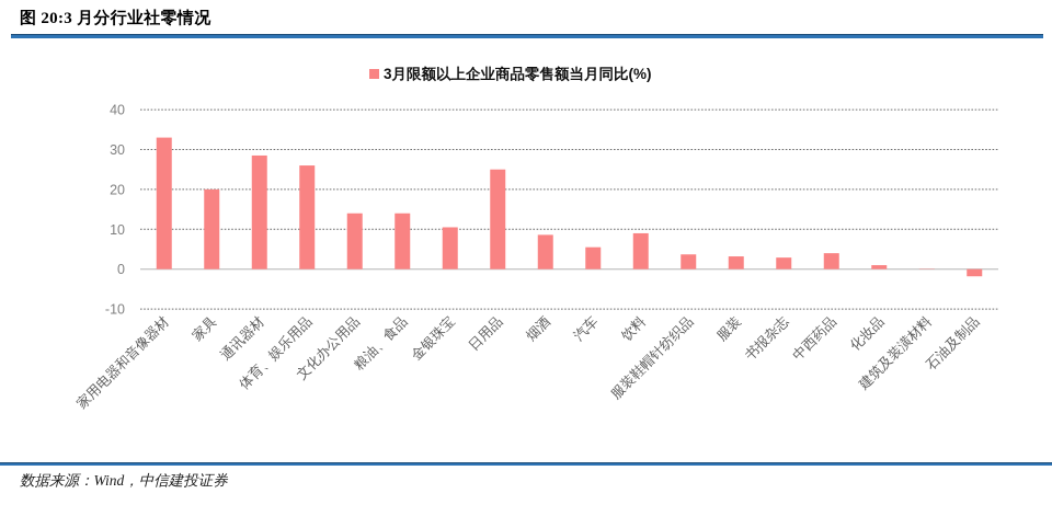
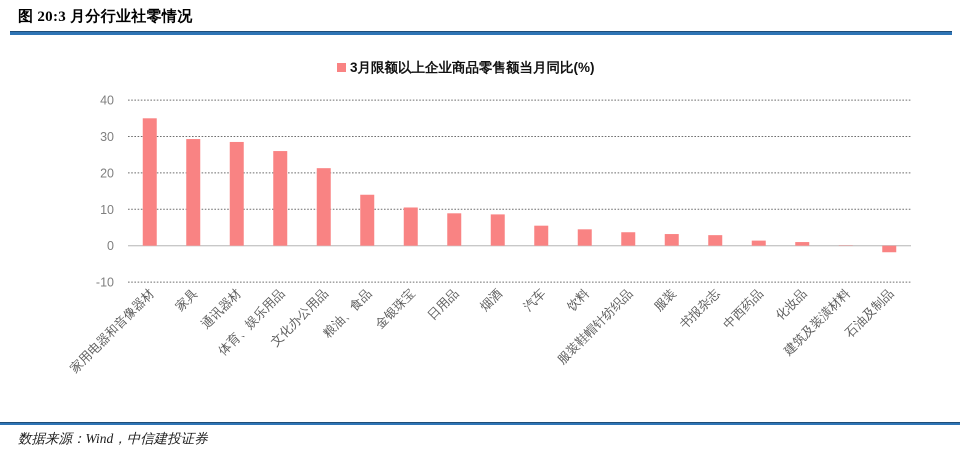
家用电器和音像器材: 33 -> 35
家具: 20 -> 29
文化办公用品: 14 -> 21
日用品: 25 -> 9
饮料: 9 -> 4
中西药品: 4 -> 1
